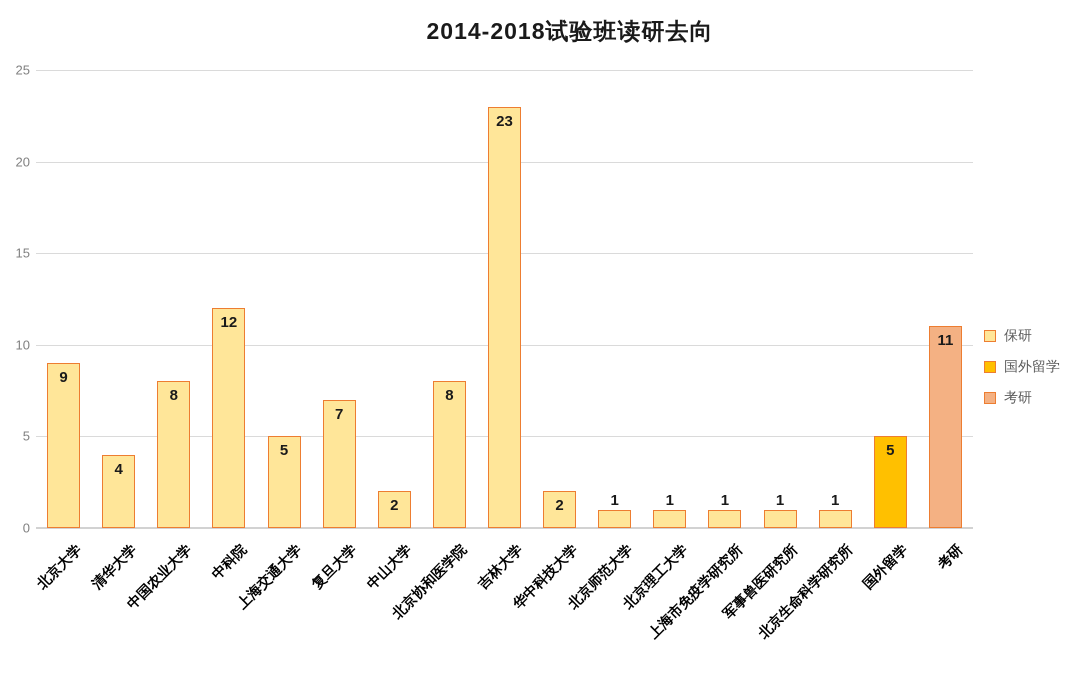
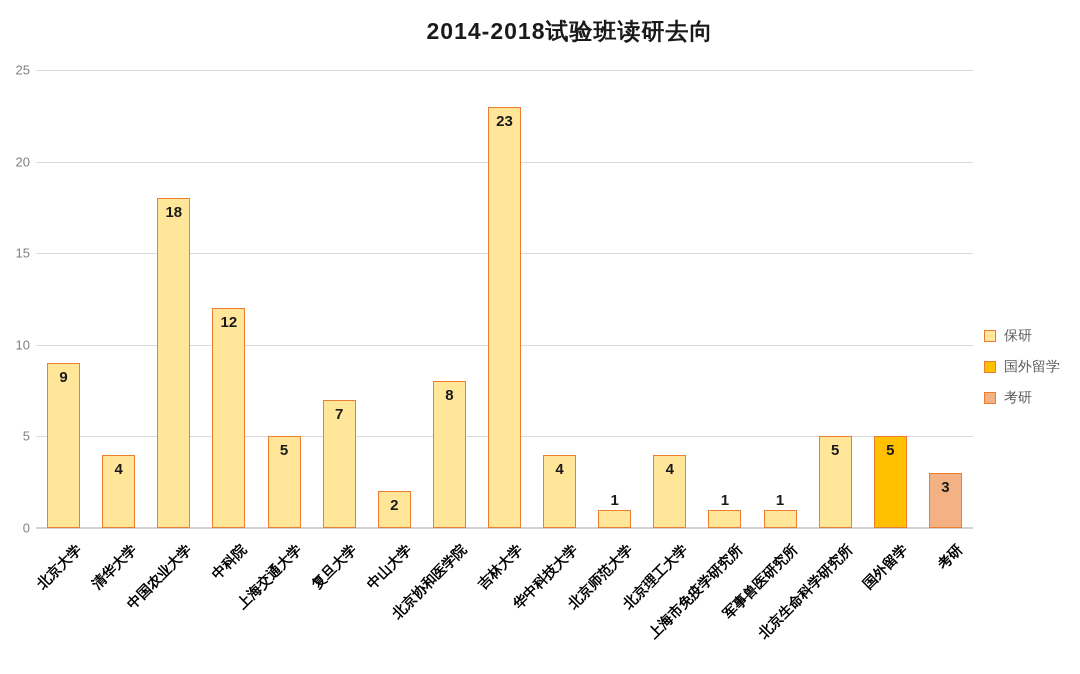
中国农业大学: 8 -> 18
华中科技大学: 2 -> 4
北京理工大学: 1 -> 4
北京生命科学研究所: 1 -> 5
考研: 11 -> 3
